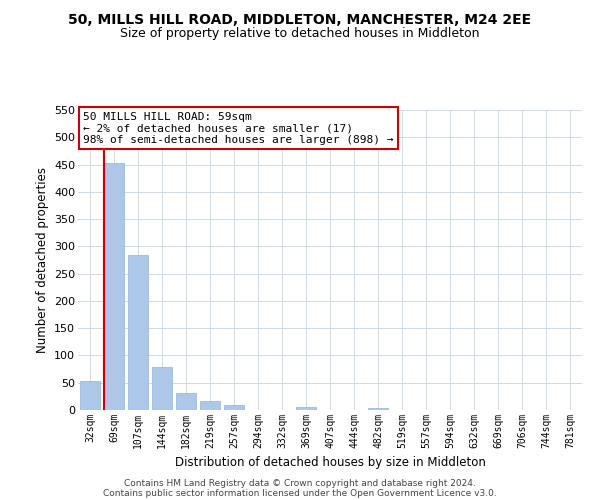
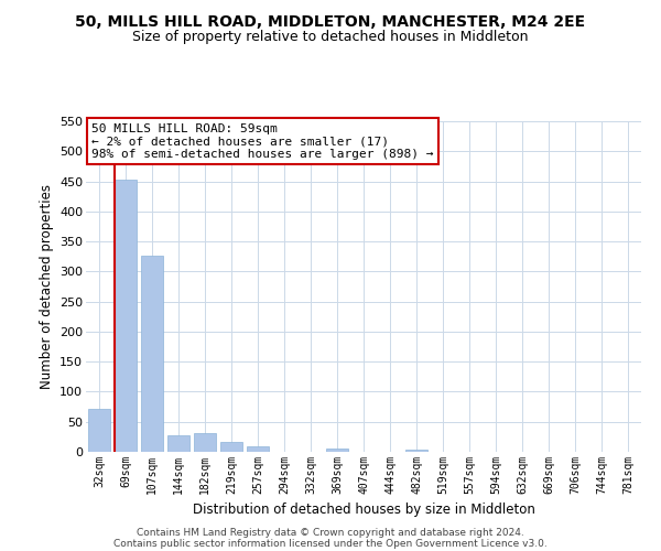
32sqm: 53 -> 72
107sqm: 284 -> 326
144sqm: 78 -> 28
